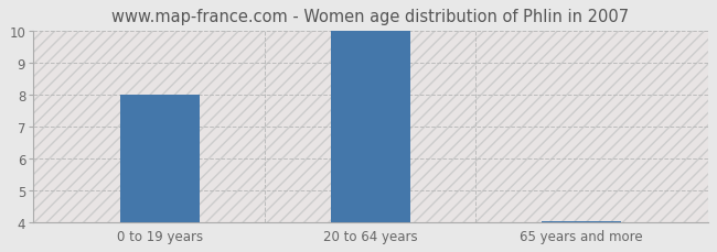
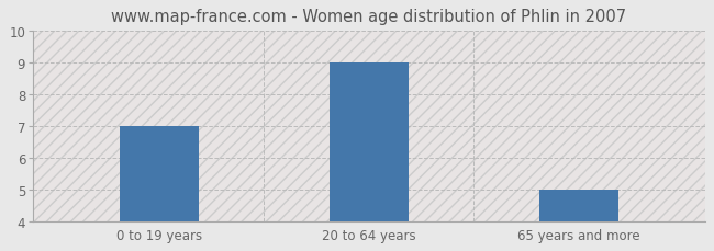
0 to 19 years: 8.00 -> 7.00
20 to 64 years: 10.00 -> 9.00
65 years and more: 4.05 -> 5.00
